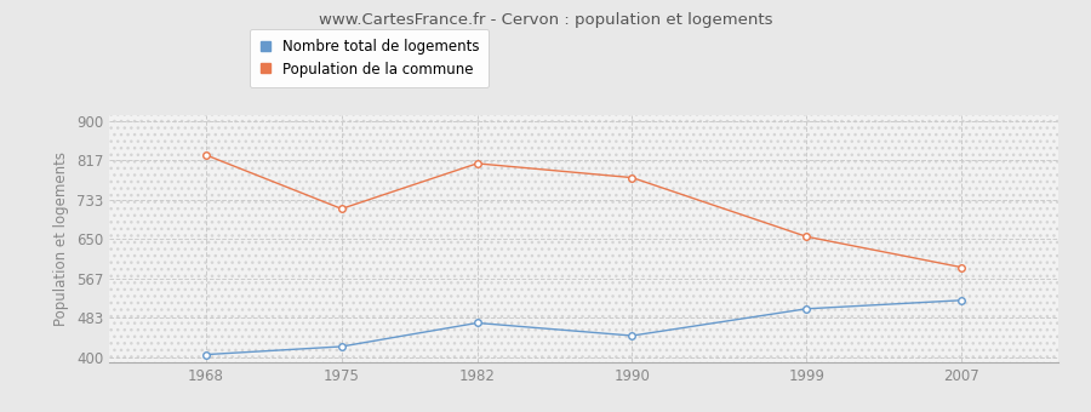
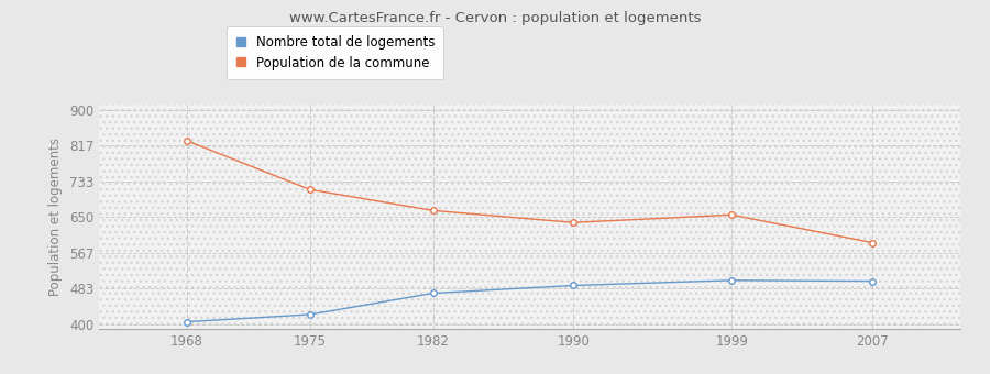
Population de la commune/1982: 810 -> 665
Nombre total de logements/1990: 445 -> 490
Population de la commune/1990: 780 -> 637
Nombre total de logements/2007: 520 -> 500
